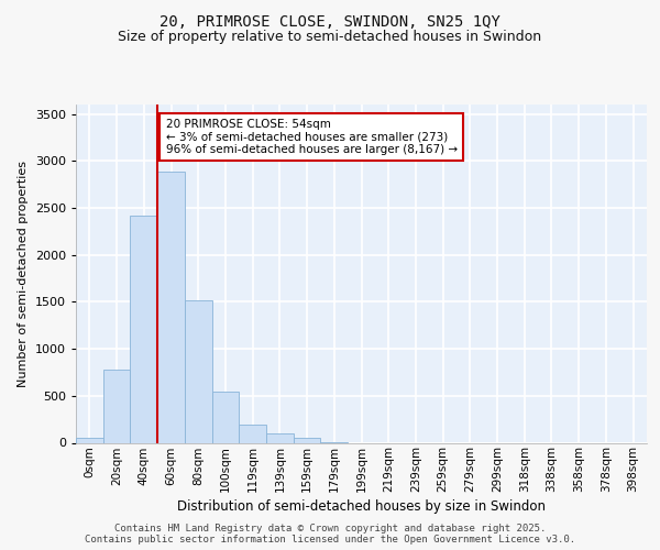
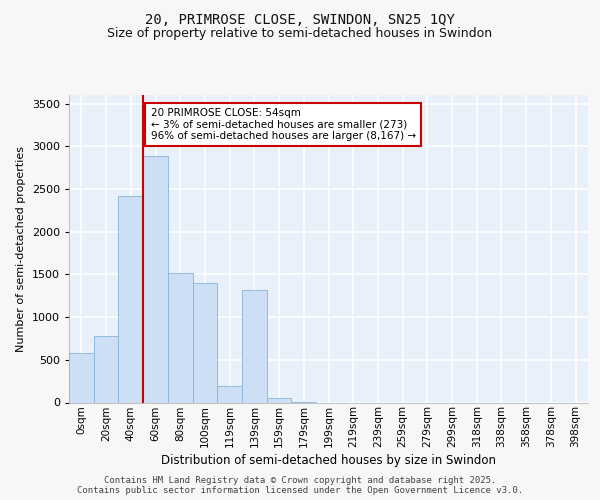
0sqm: 50 -> 580
100sqm: 550 -> 1400
139sqm: 100 -> 1320
